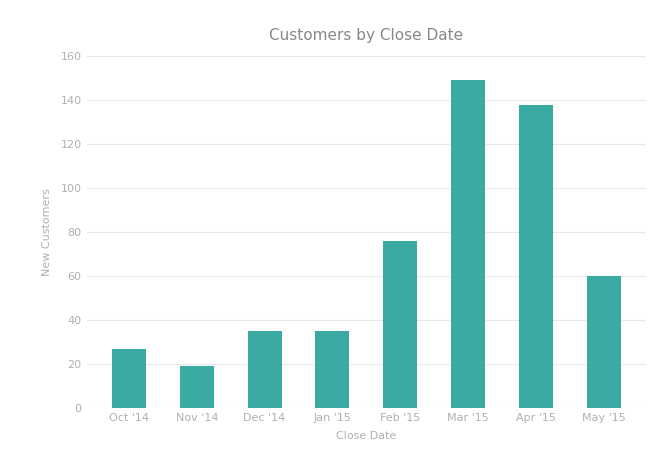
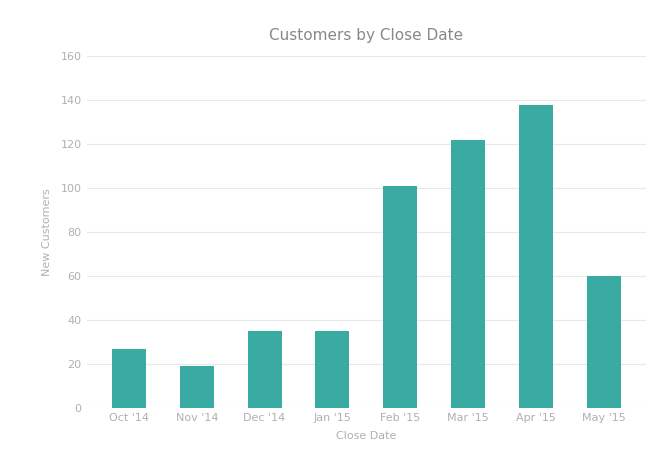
Feb '15: 76 -> 101
Mar '15: 149 -> 122
